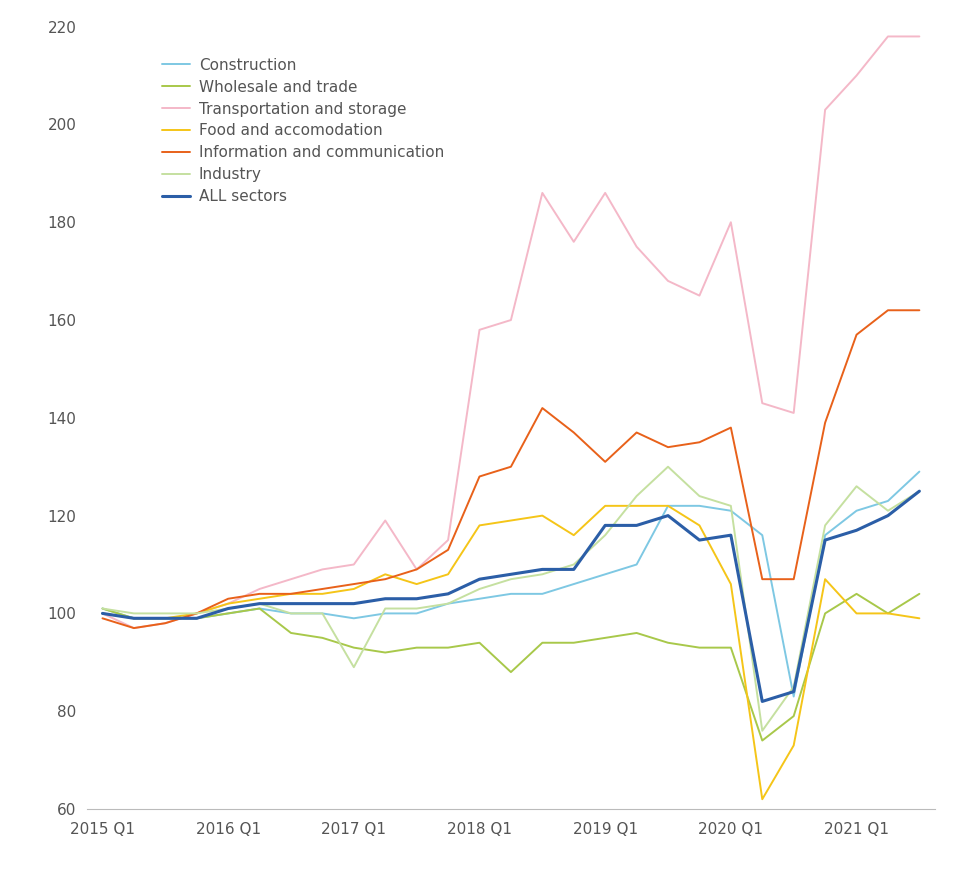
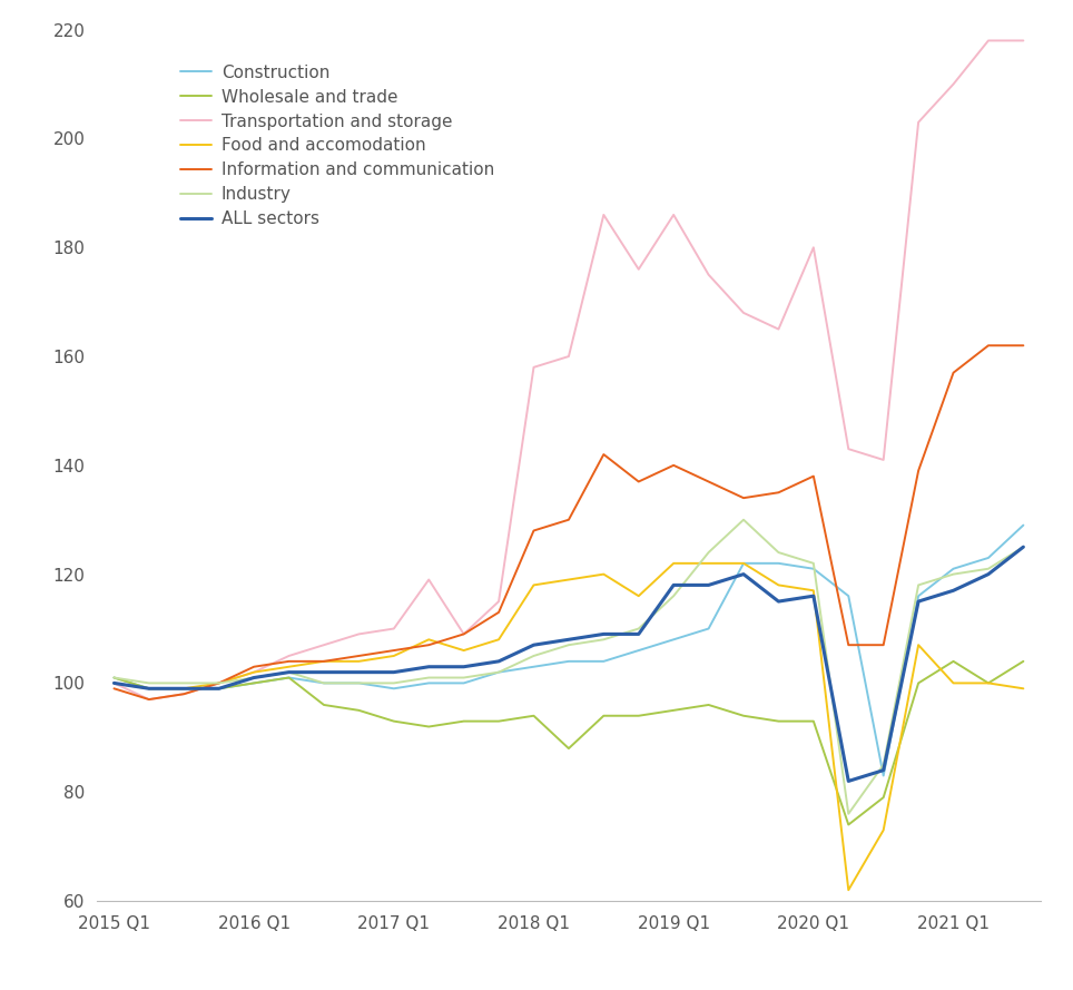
Industry/2017 Q1: 89 -> 100
Information and communication/2019 Q1: 131 -> 140
Food and accomodation/2020 Q1: 106 -> 117
Industry/2021 Q1: 126 -> 120
